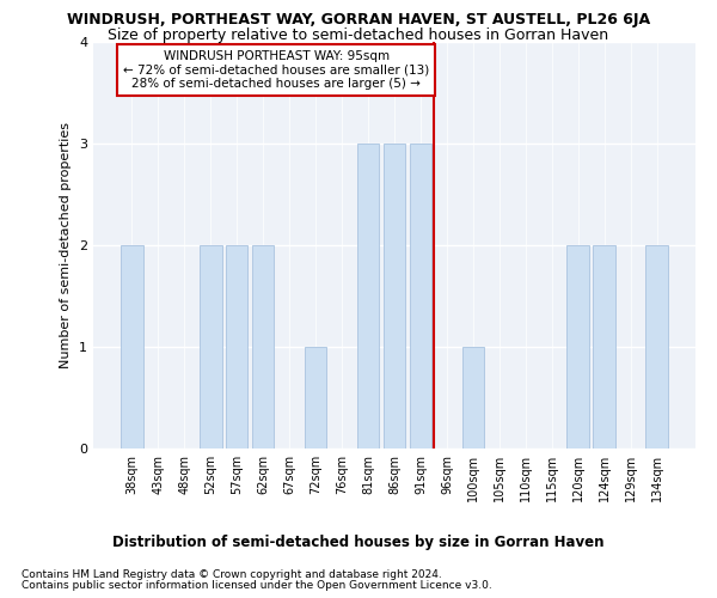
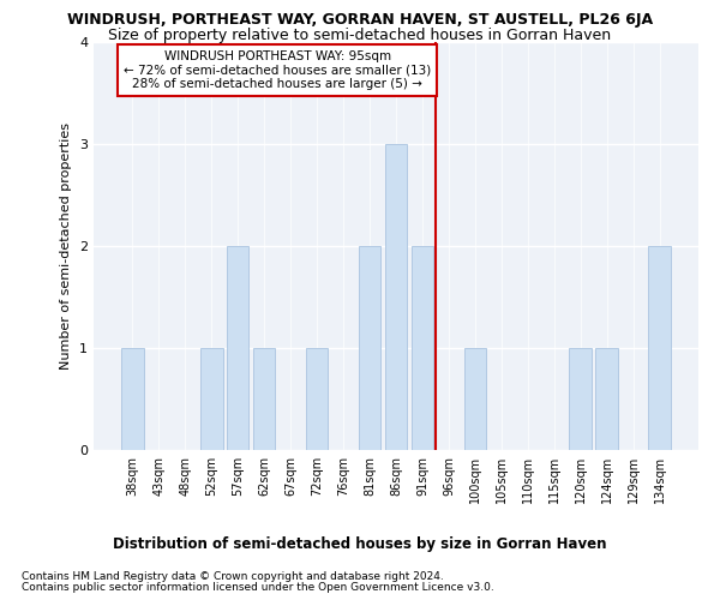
38sqm: 2 -> 1
52sqm: 2 -> 1
62sqm: 2 -> 1
81sqm: 3 -> 2
91sqm: 3 -> 2
120sqm: 2 -> 1
124sqm: 2 -> 1
